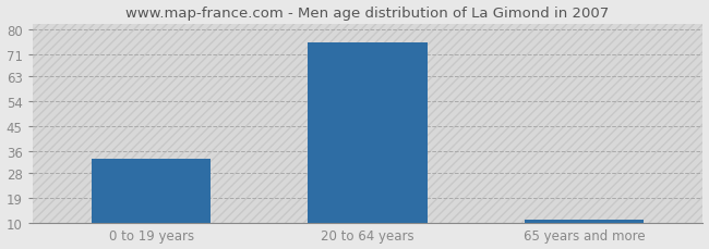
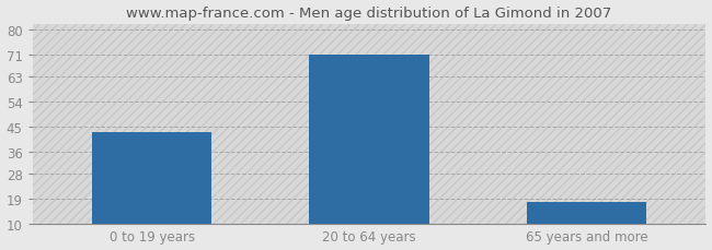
0 to 19 years: 33 -> 43
20 to 64 years: 75 -> 71
65 years and more: 11 -> 18
